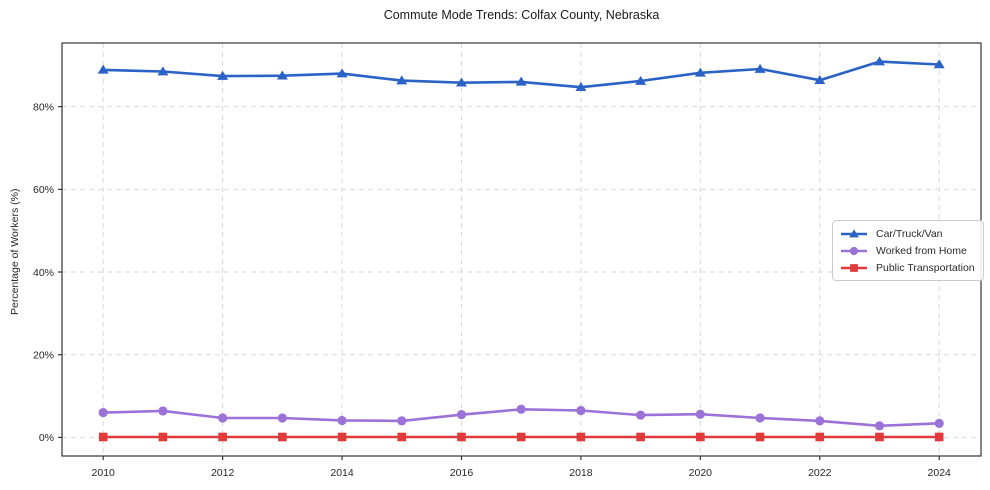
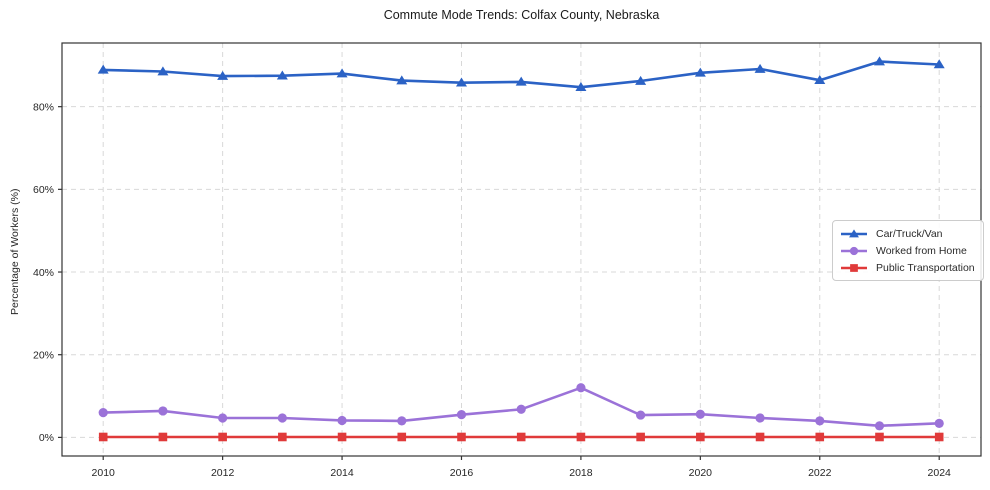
Worked from Home/2018: 6% -> 12%
